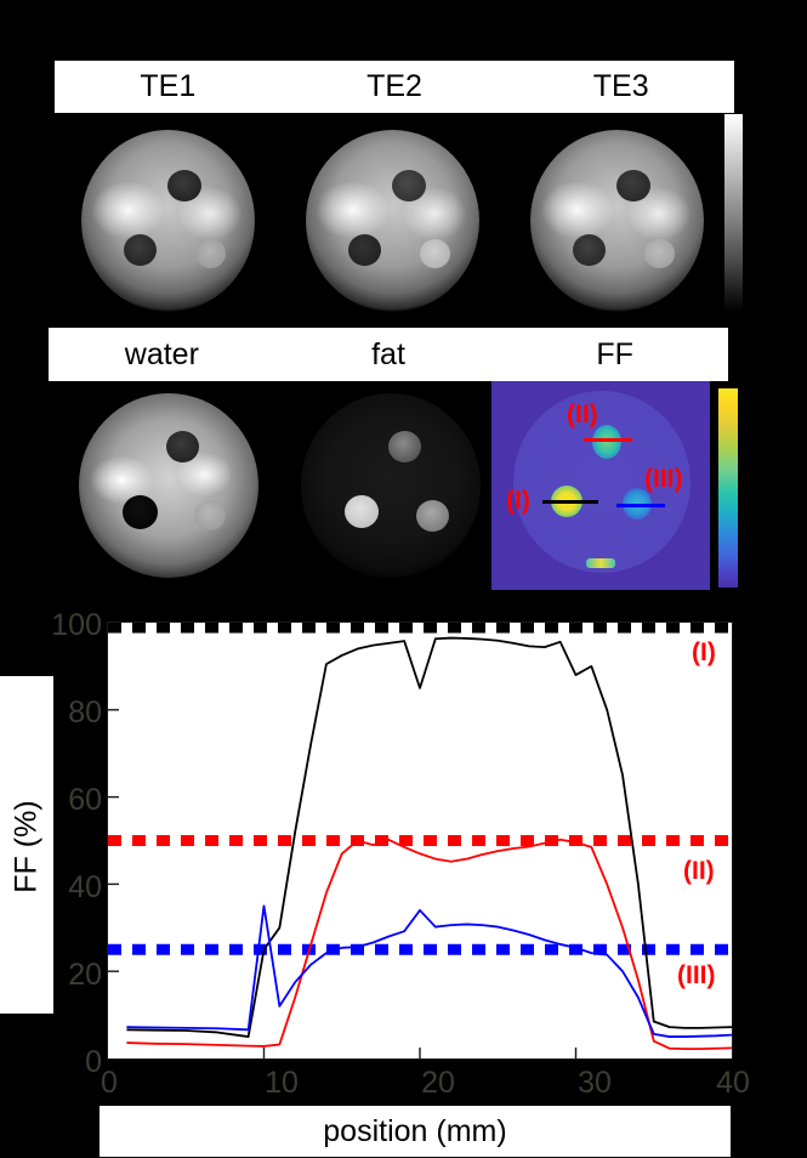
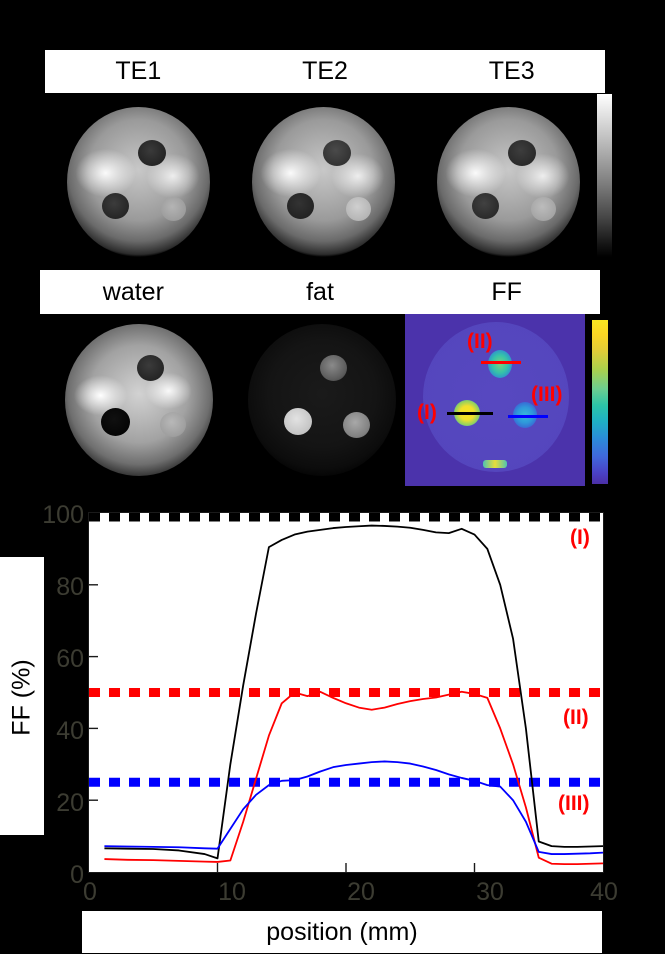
(I)/10: 25 -> 4
(III)/10: 35 -> 6
(I)/20: 85 -> 96
(III)/20: 34 -> 30
(I)/30: 88 -> 94
